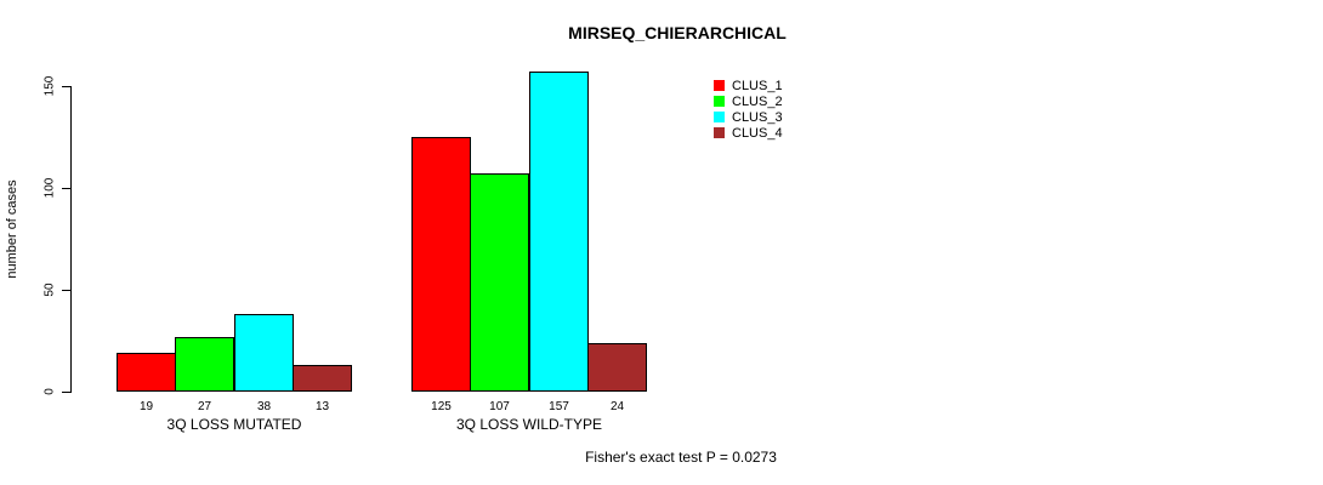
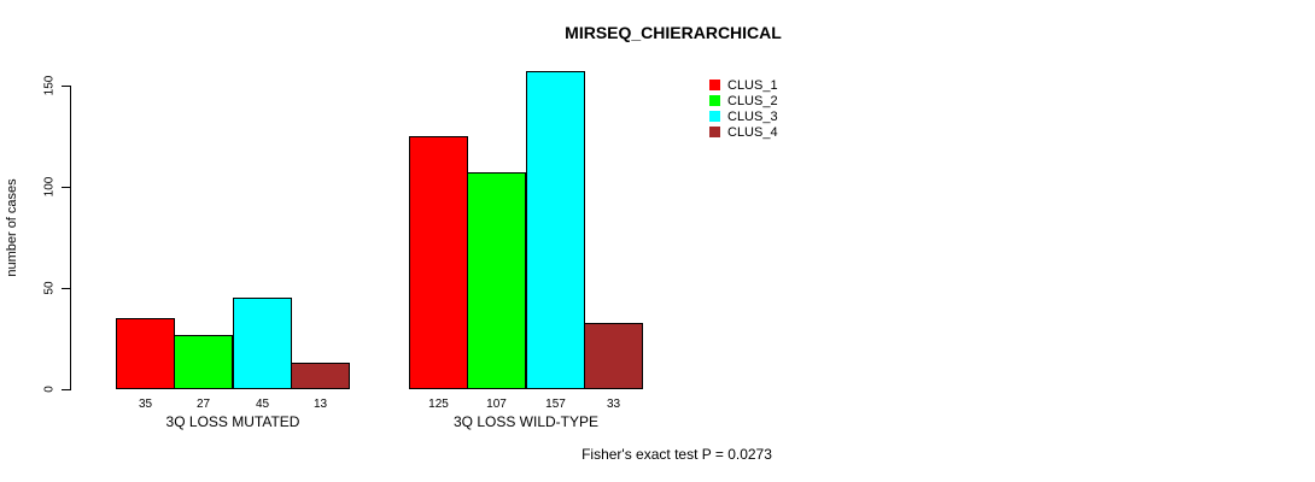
CLUS_1/3Q LOSS MUTATED: 19 -> 35
CLUS_3/3Q LOSS MUTATED: 38 -> 45
CLUS_4/3Q LOSS WILD-TYPE: 24 -> 33
